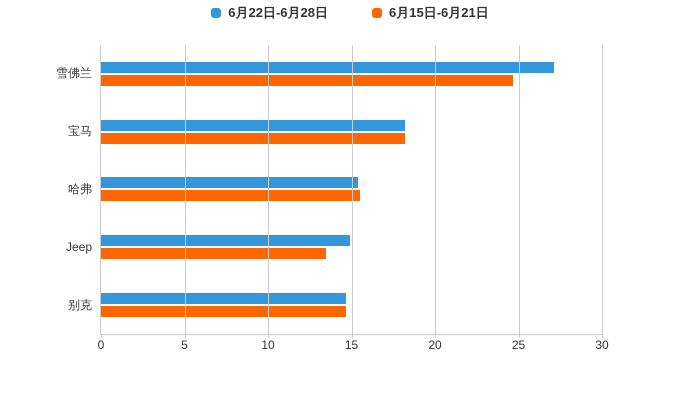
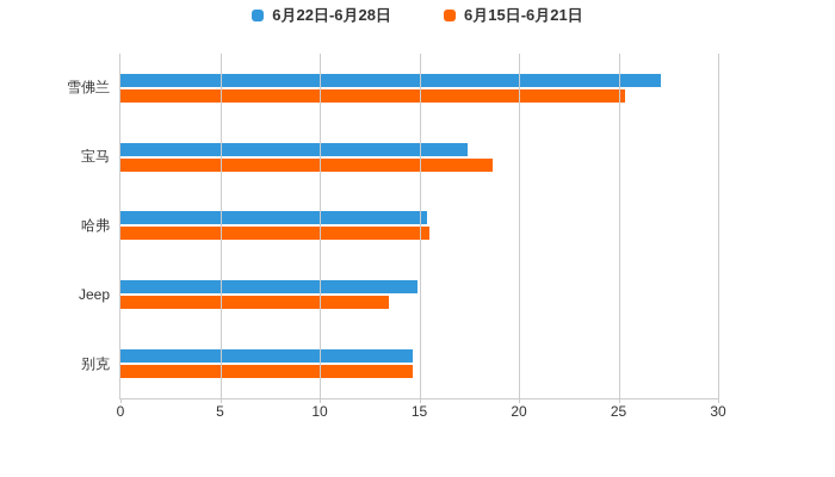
6月15日-6月21日/雪佛兰: 24.7 -> 25.3
6月22日-6月28日/宝马: 18.2 -> 17.4
6月15日-6月21日/宝马: 18.2 -> 18.7
